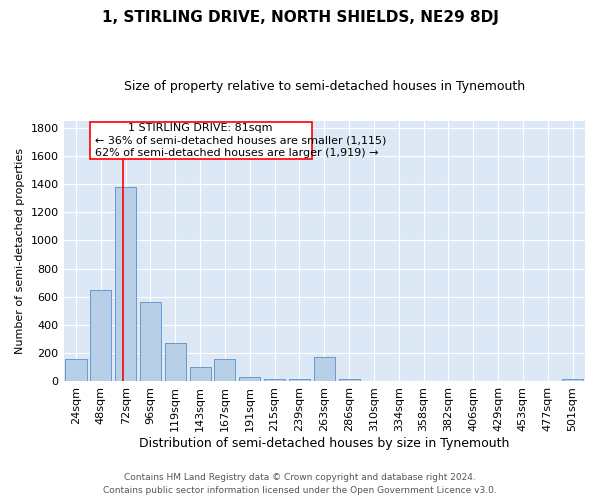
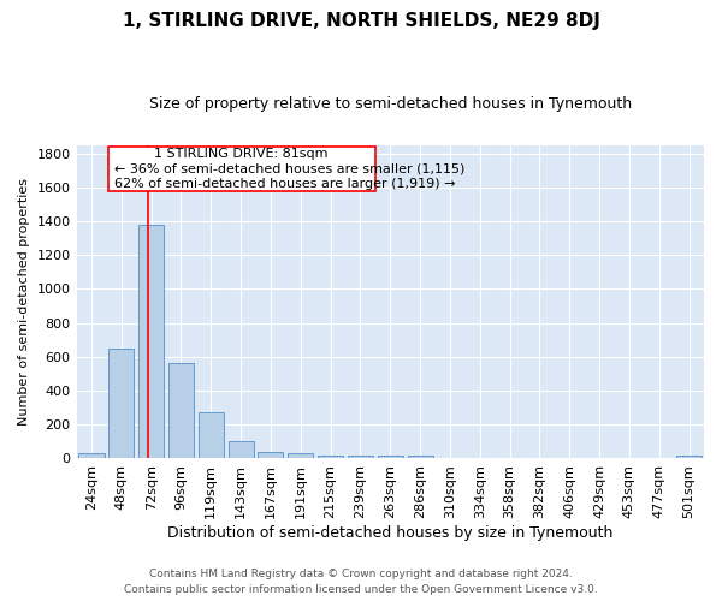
24sqm: 160 -> 40
167sqm: 160 -> 40
263sqm: 170 -> 20
